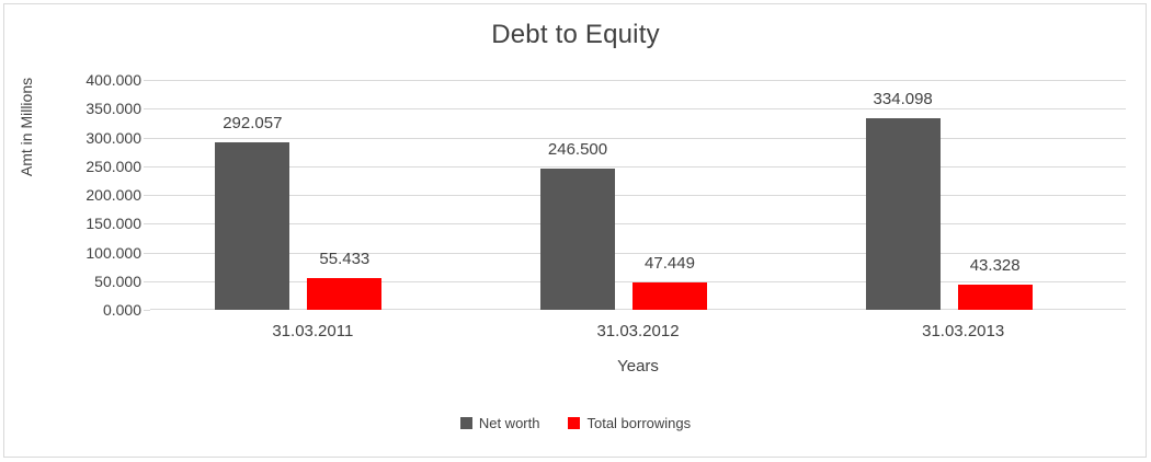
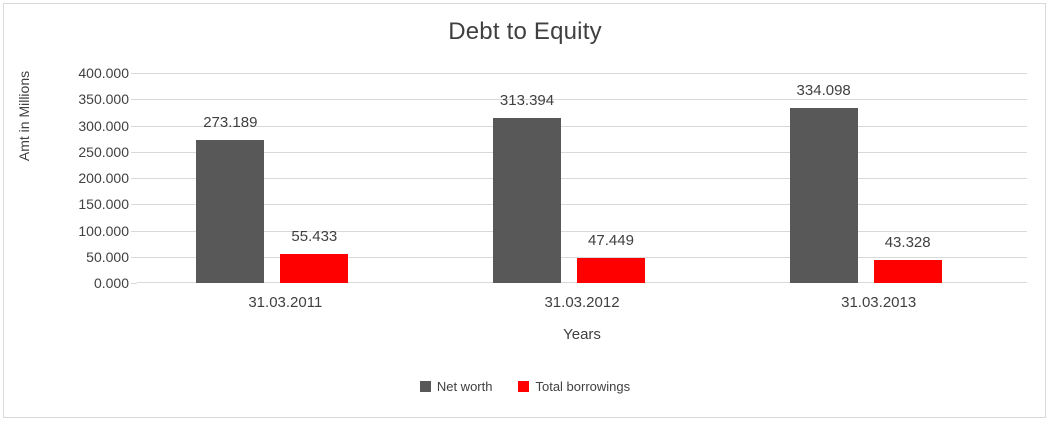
Net worth/31.03.2011: 292.057 -> 273.189
Net worth/31.03.2012: 246.500 -> 313.394
